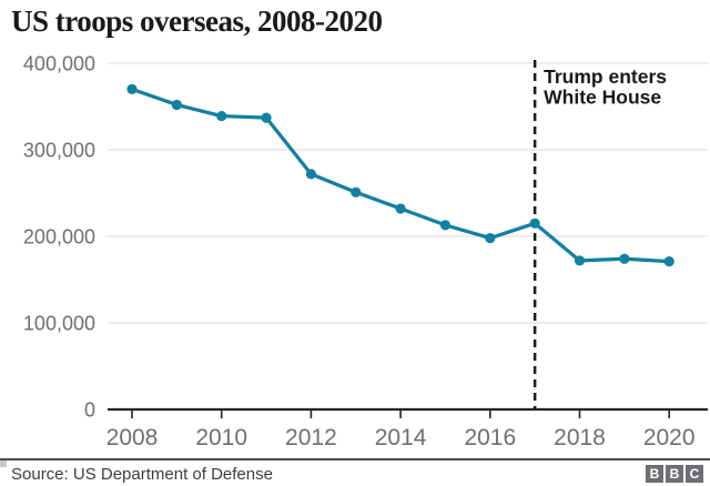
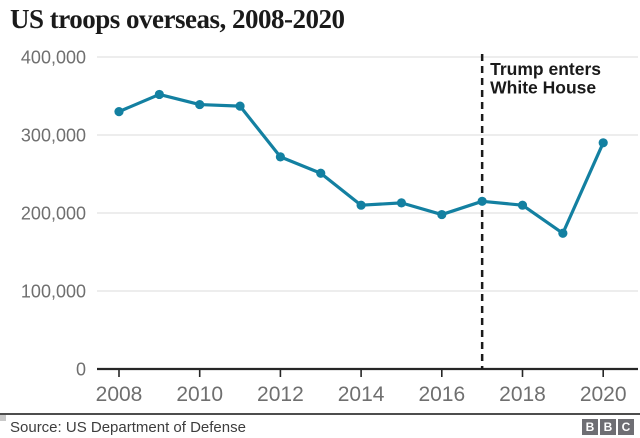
2008: 370000 -> 330000
2014: 230000 -> 210000
2018: 170000 -> 210000
2020: 170000 -> 290000
